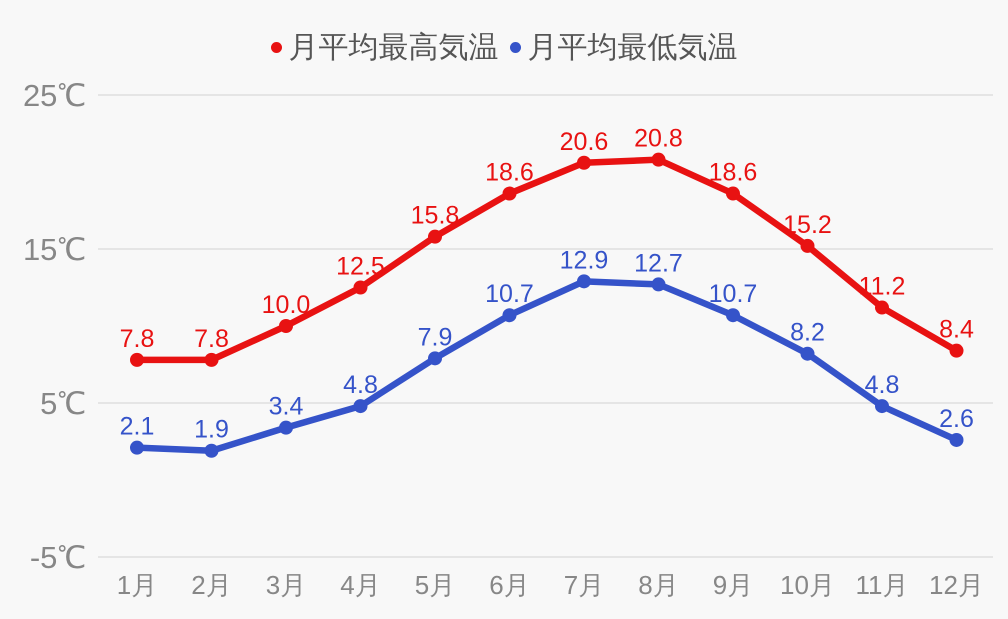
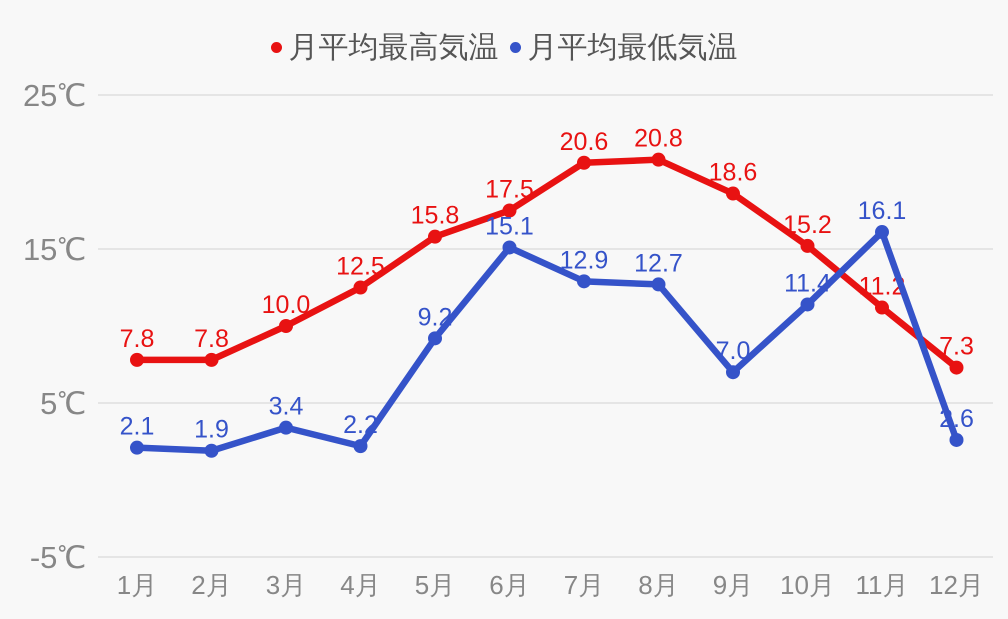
月平均最低気温/4月: 4.8 -> 2.2
月平均最低気温/5月: 7.9 -> 9.2
月平均最高気温/6月: 18.6 -> 17.5
月平均最低気温/6月: 10.7 -> 15.1
月平均最低気温/9月: 10.7 -> 7.0
月平均最低気温/10月: 8.2 -> 11.4
月平均最低気温/11月: 4.8 -> 16.1
月平均最高気温/12月: 8.4 -> 7.3
